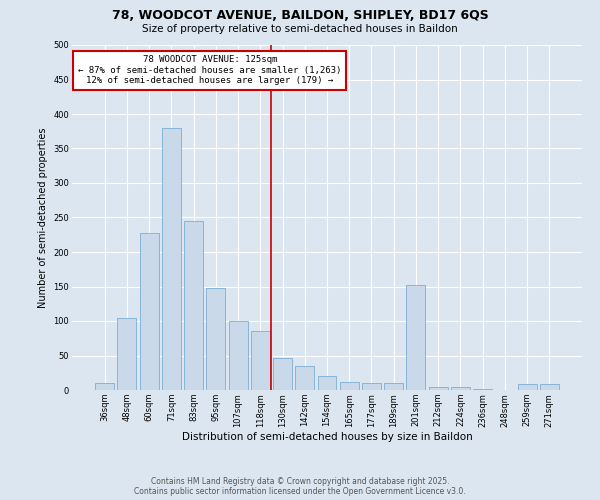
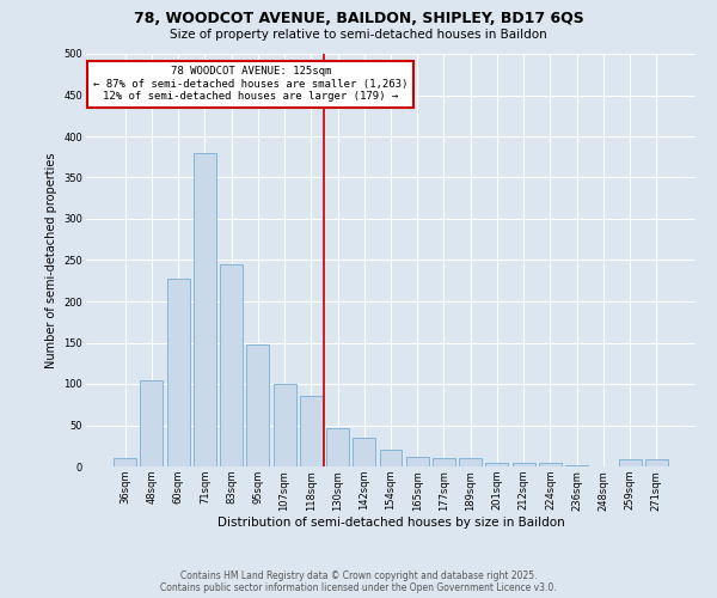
201sqm: 152 -> 5
